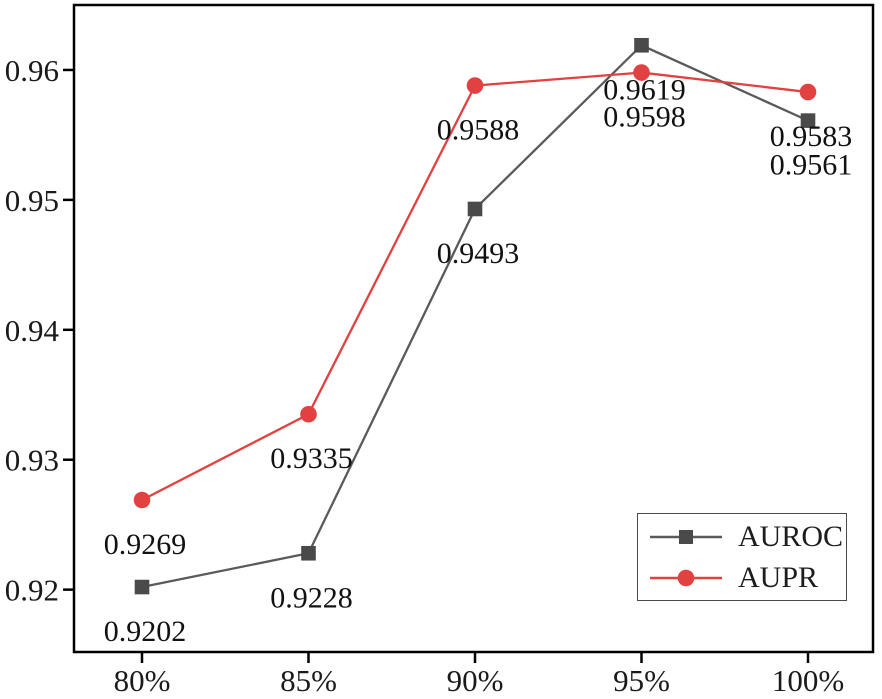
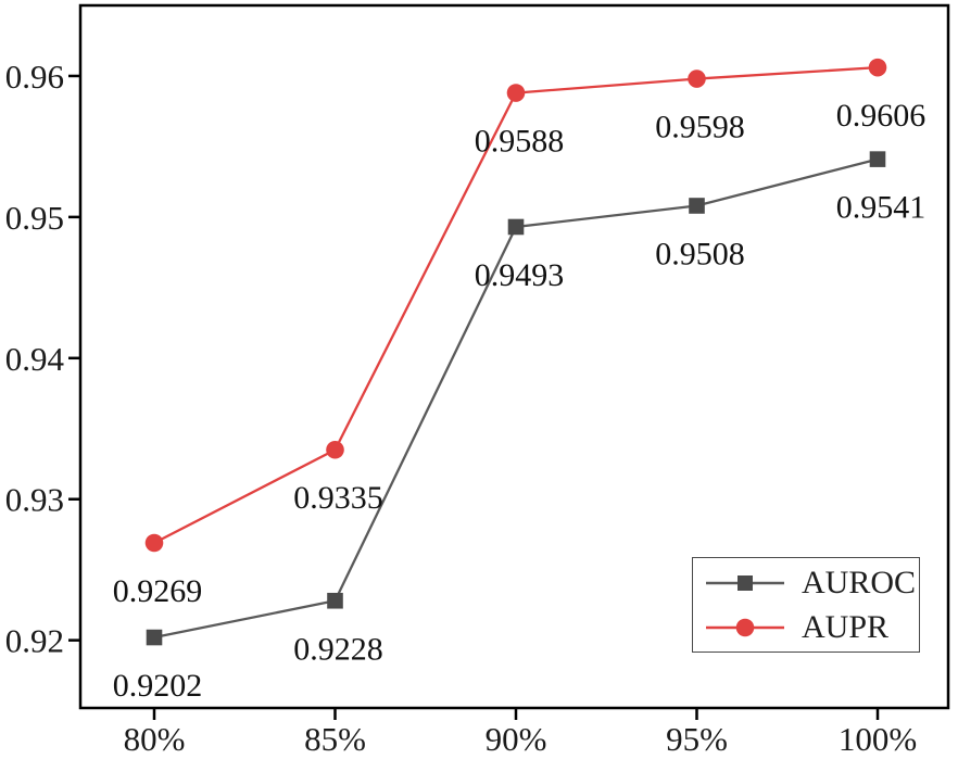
AUROC/95%: 0.9619 -> 0.9508
AUROC/100%: 0.9561 -> 0.9541
AUPR/100%: 0.9583 -> 0.9606
